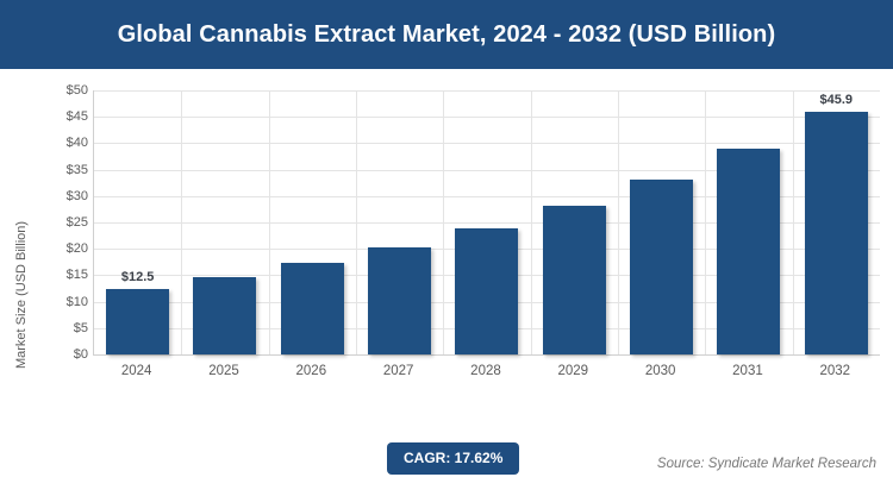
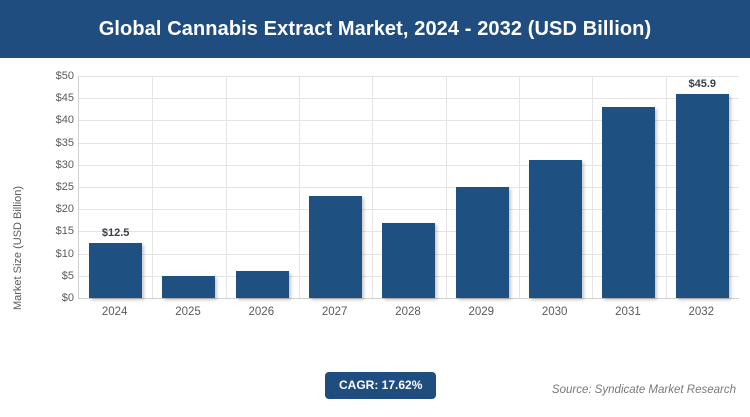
2025: $15 -> $5
2026: $17 -> $6
2027: $20 -> $23
2028: $24 -> $17
2029: $28 -> $25
2030: $33 -> $31
2031: $39 -> $43
